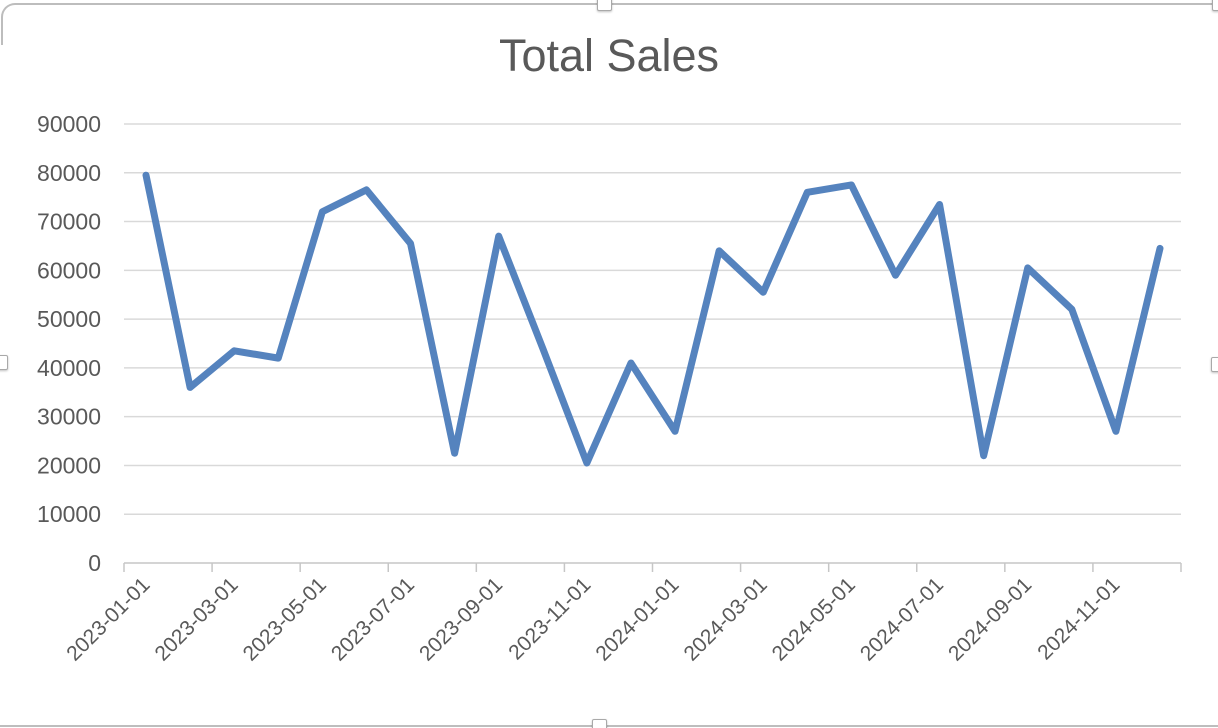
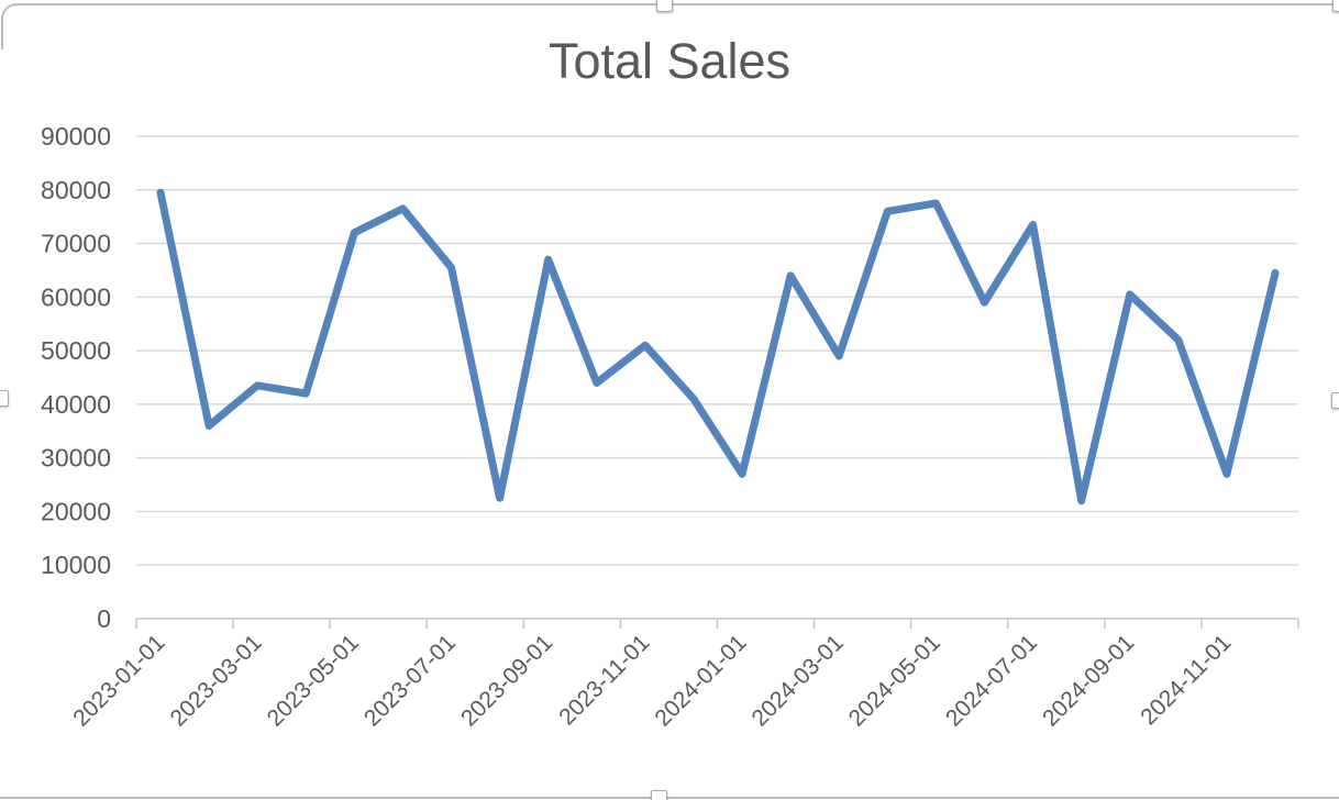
2023-11-01: 20000 -> 51000
2024-03-01: 56000 -> 49000
